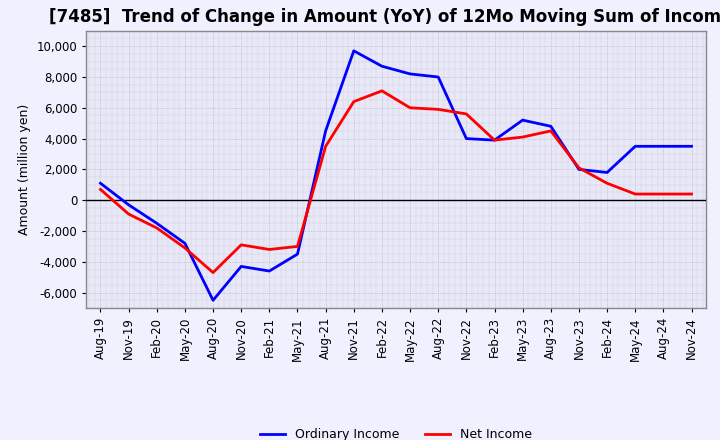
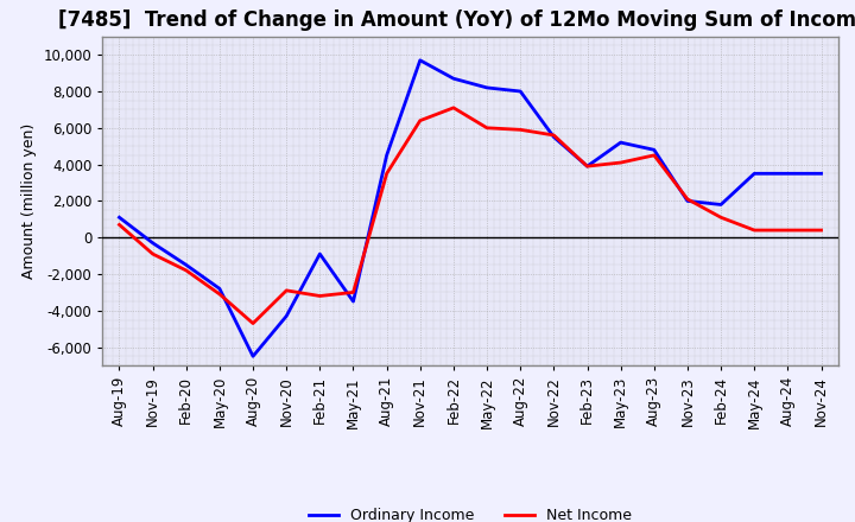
Ordinary Income/Feb-21: -4,600 -> -900
Ordinary Income/Nov-22: 4,000 -> 5,500
